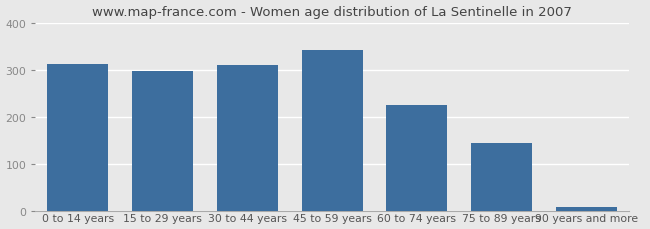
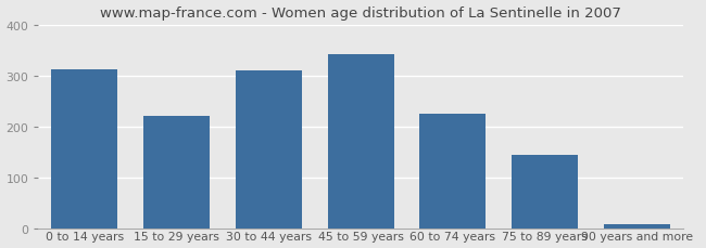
15 to 29 years: 298 -> 220
